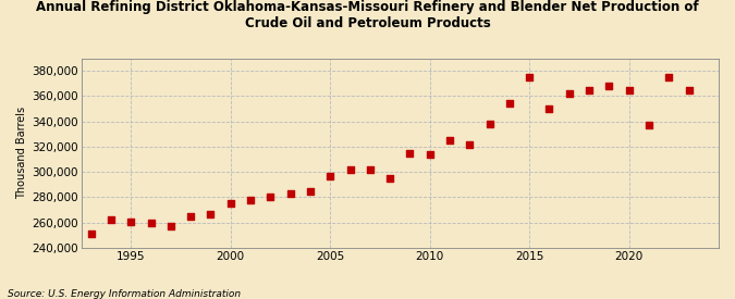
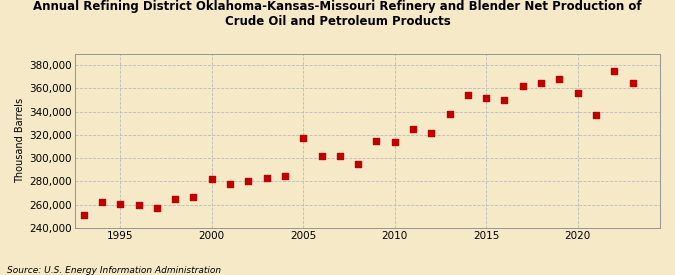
2000: 275,000 -> 282,000
2005: 297,000 -> 317,000
2015: 375,000 -> 352,000
2020: 365,000 -> 356,000
